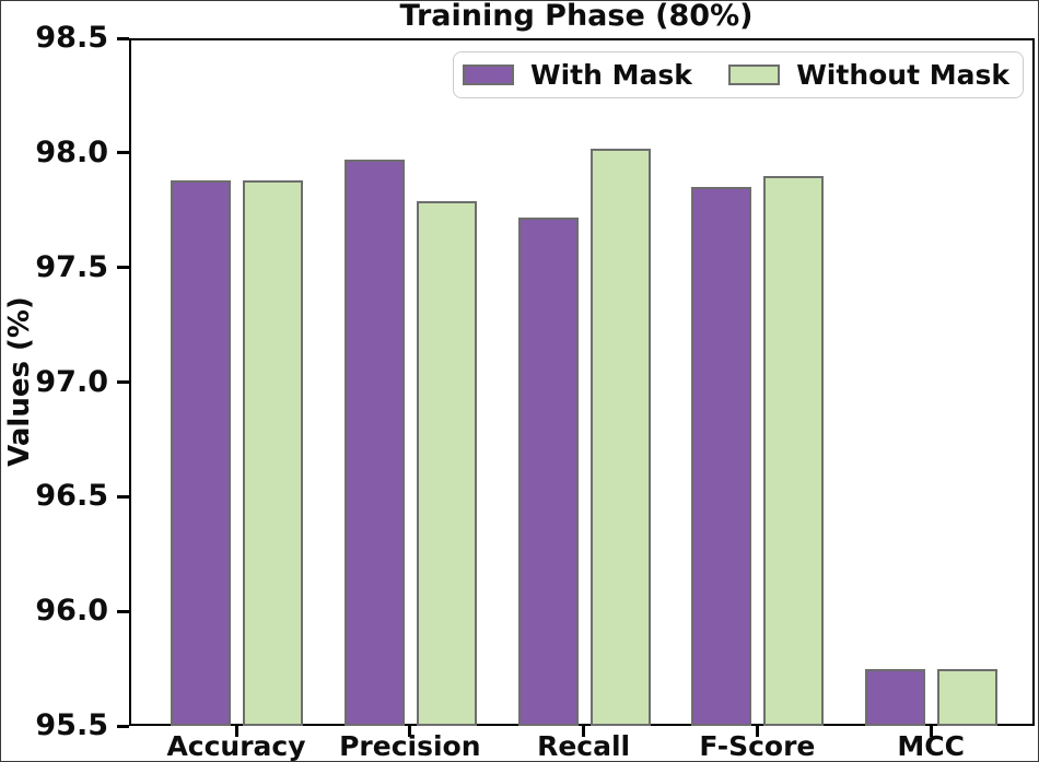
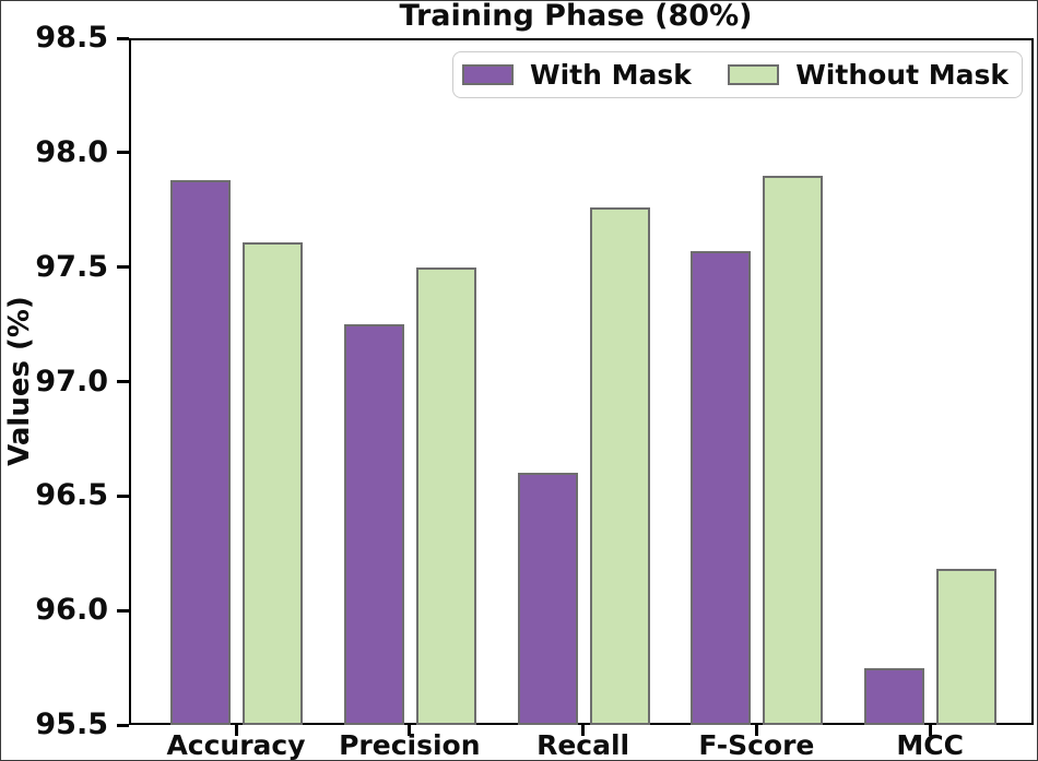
Without Mask/Accuracy: 97.88 -> 97.61
With Mask/Precision: 97.97 -> 97.25
Without Mask/Precision: 97.79 -> 97.50
With Mask/Recall: 97.72 -> 96.60
Without Mask/Recall: 98.02 -> 97.76
With Mask/F-Score: 97.85 -> 97.57
Without Mask/MCC: 95.75 -> 96.18
